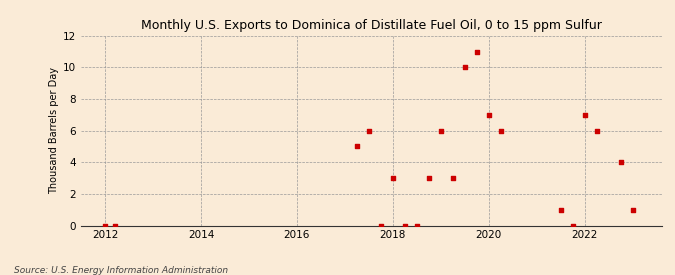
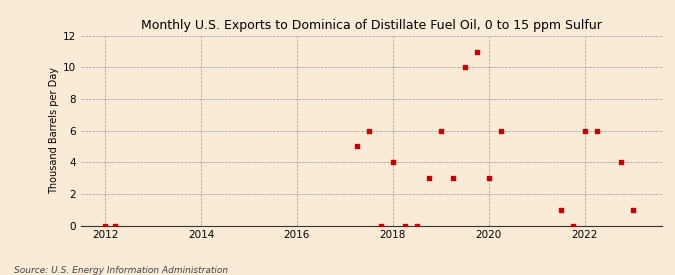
2018: 3 -> 4
2020: 7 -> 3
2022: 7 -> 6
